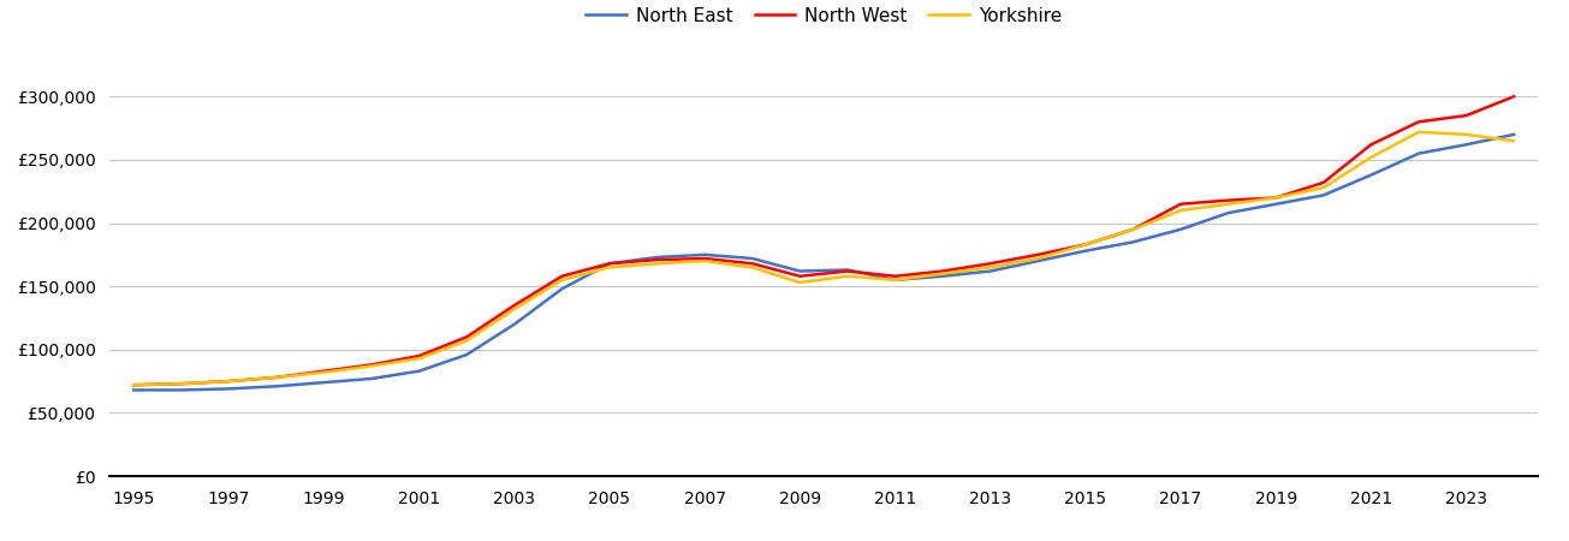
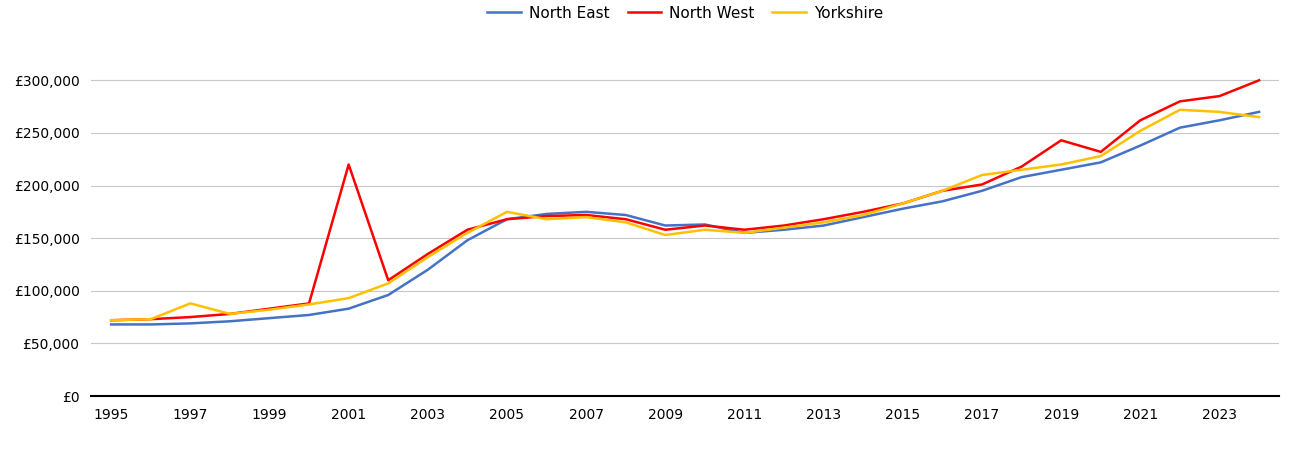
Yorkshire/1997: £75,000 -> £88,000
North West/2001: £95,000 -> £220,000
Yorkshire/2005: £165,000 -> £175,000
North West/2017: £215,000 -> £201,000
North West/2019: £220,000 -> £243,000
